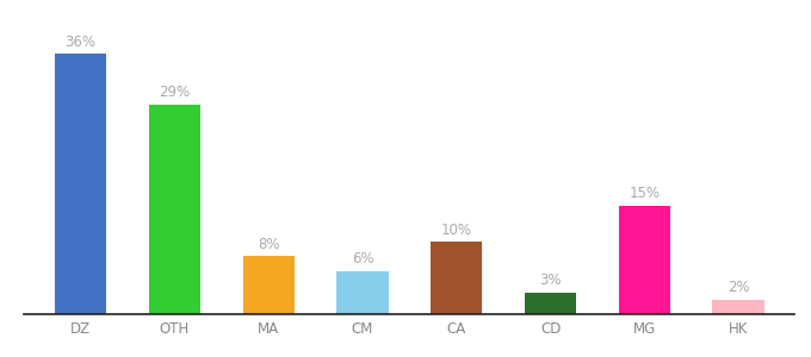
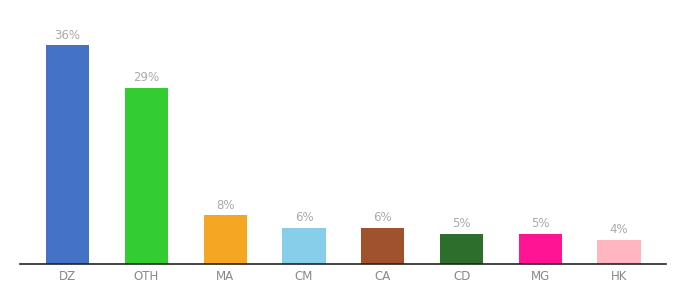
CA: 10% -> 6%
CD: 3% -> 5%
MG: 15% -> 5%
HK: 2% -> 4%
